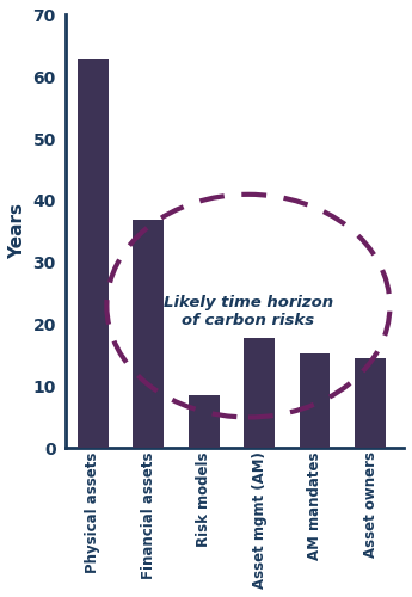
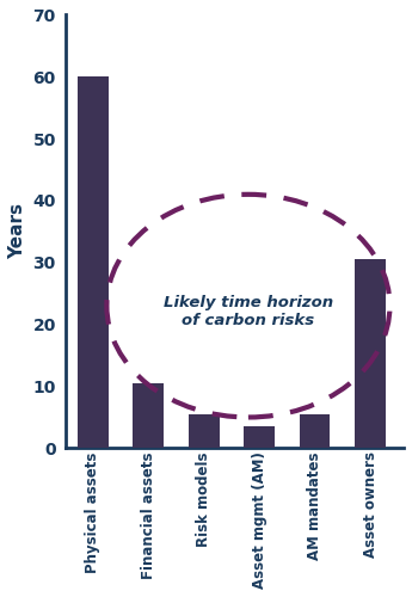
Physical assets: 63.0 -> 60.0
Financial assets: 37.0 -> 10.5
Risk models: 8.6 -> 5.5
Asset mgmt (AM): 17.8 -> 3.5
AM mandates: 15.4 -> 5.5
Asset owners: 14.6 -> 30.5
